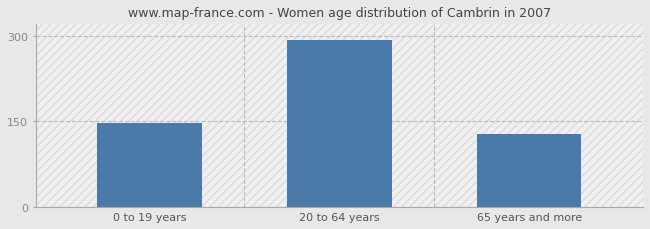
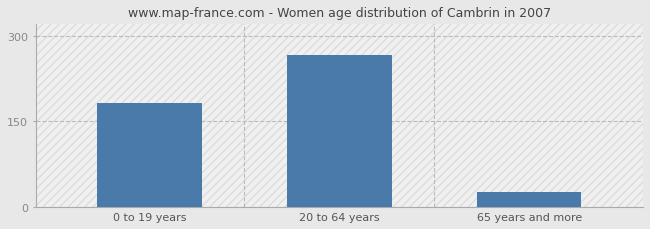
0 to 19 years: 147 -> 182
20 to 64 years: 293 -> 266
65 years and more: 128 -> 26
